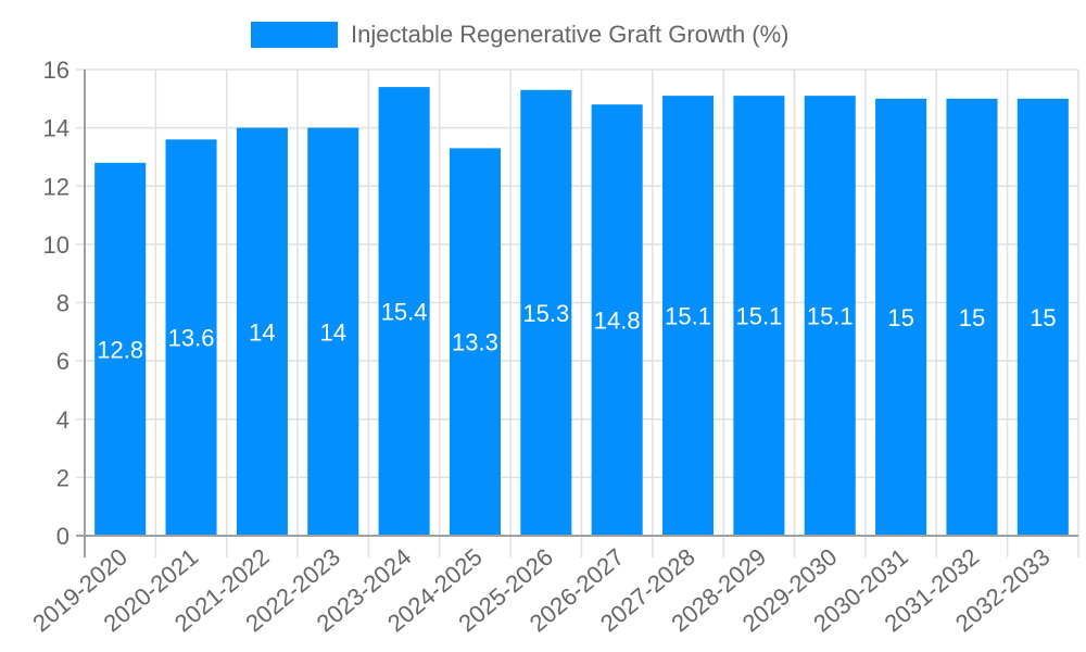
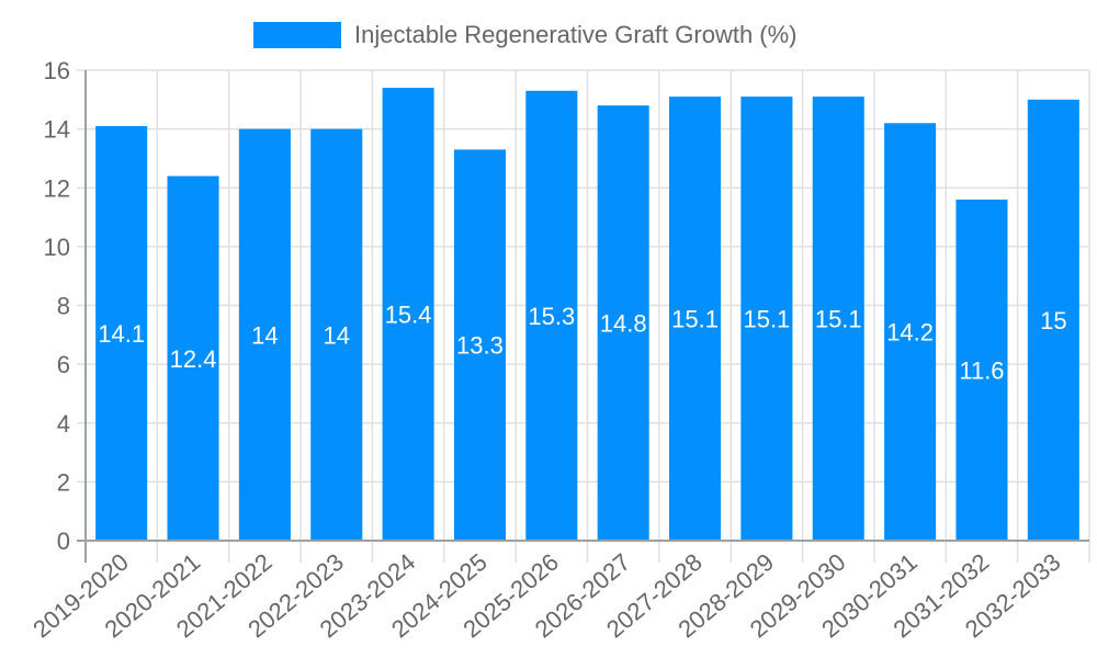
2019-2020: 12.8 -> 14.1
2020-2021: 13.6 -> 12.4
2030-2031: 15 -> 14.2
2031-2032: 15 -> 11.6
